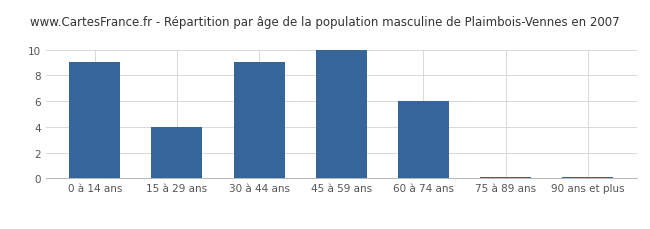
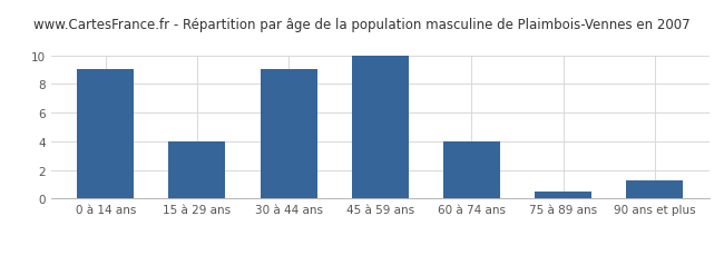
60 à 74 ans: 6.0 -> 4.0
75 à 89 ans: 0.1 -> 0.5
90 ans et plus: 0.1 -> 1.3
